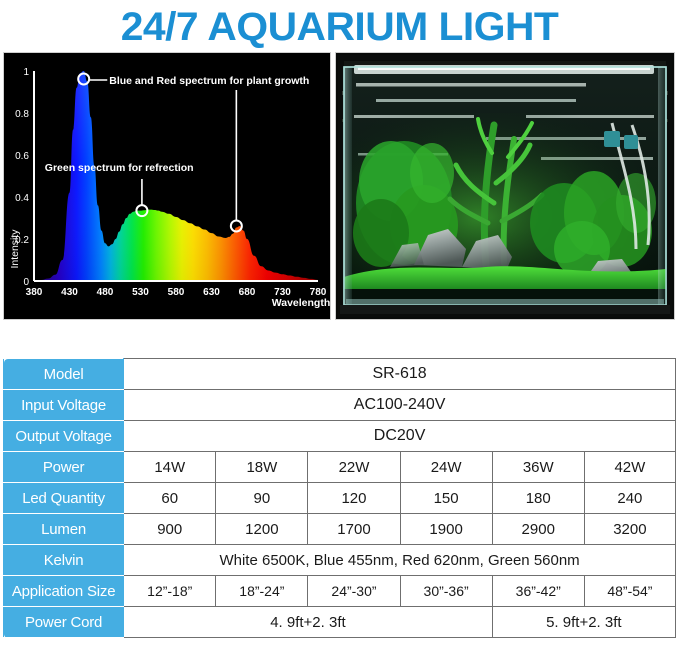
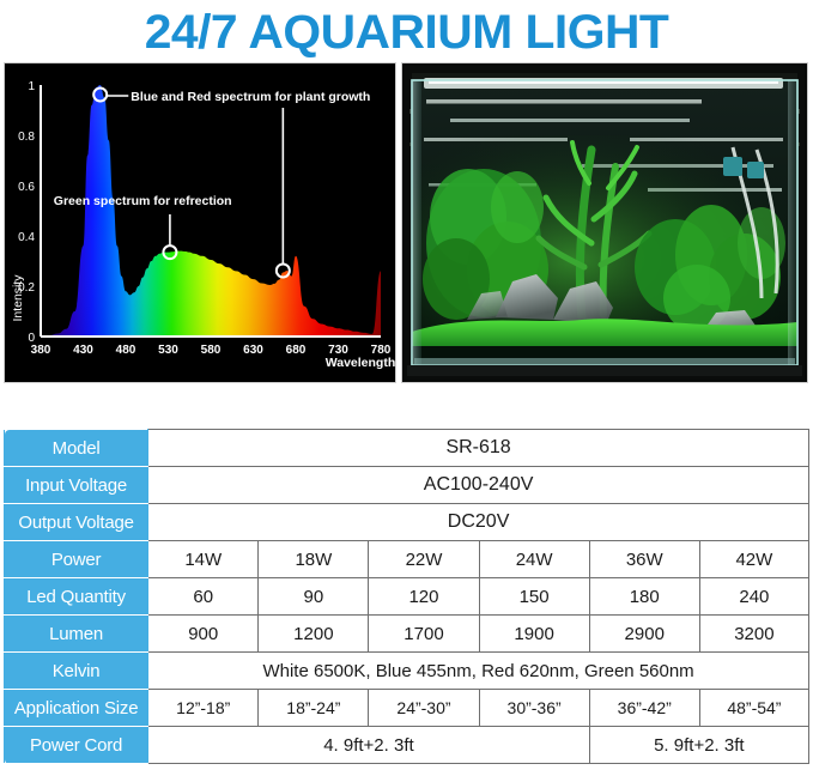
430: 0.42 -> 0.36
680: 0.20 -> 0.32
780: 0.01 -> 0.26
